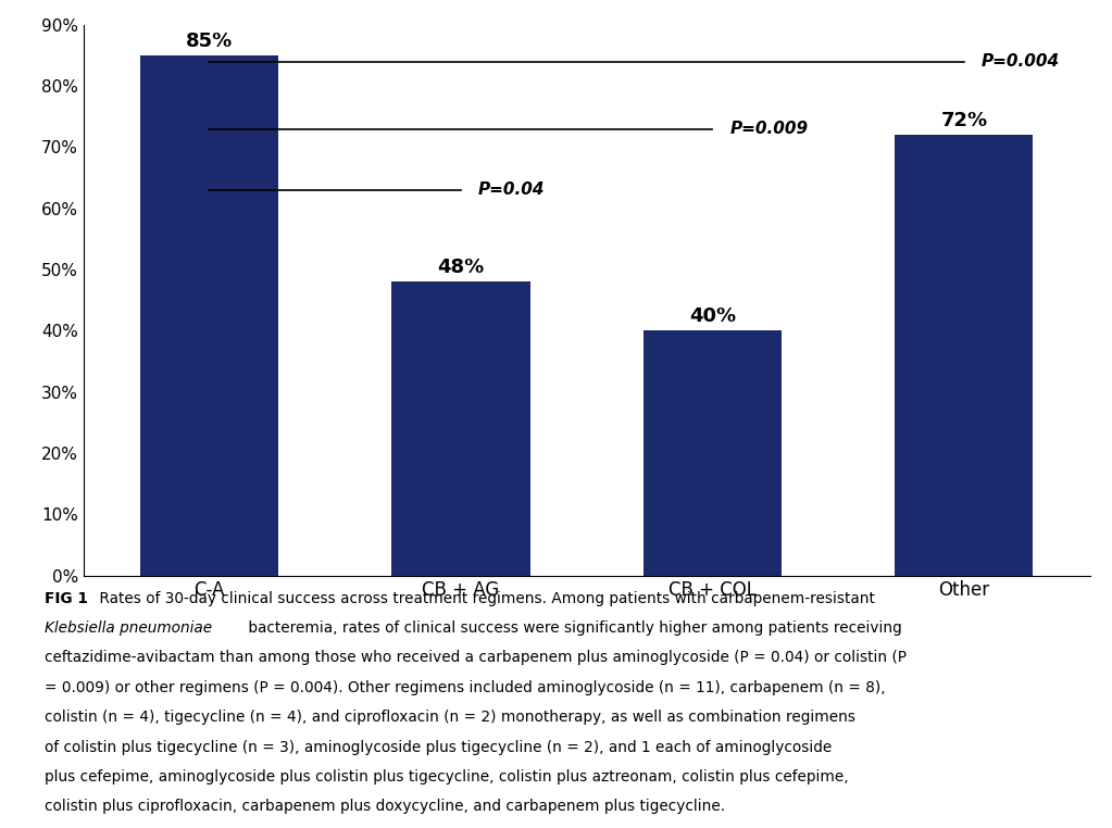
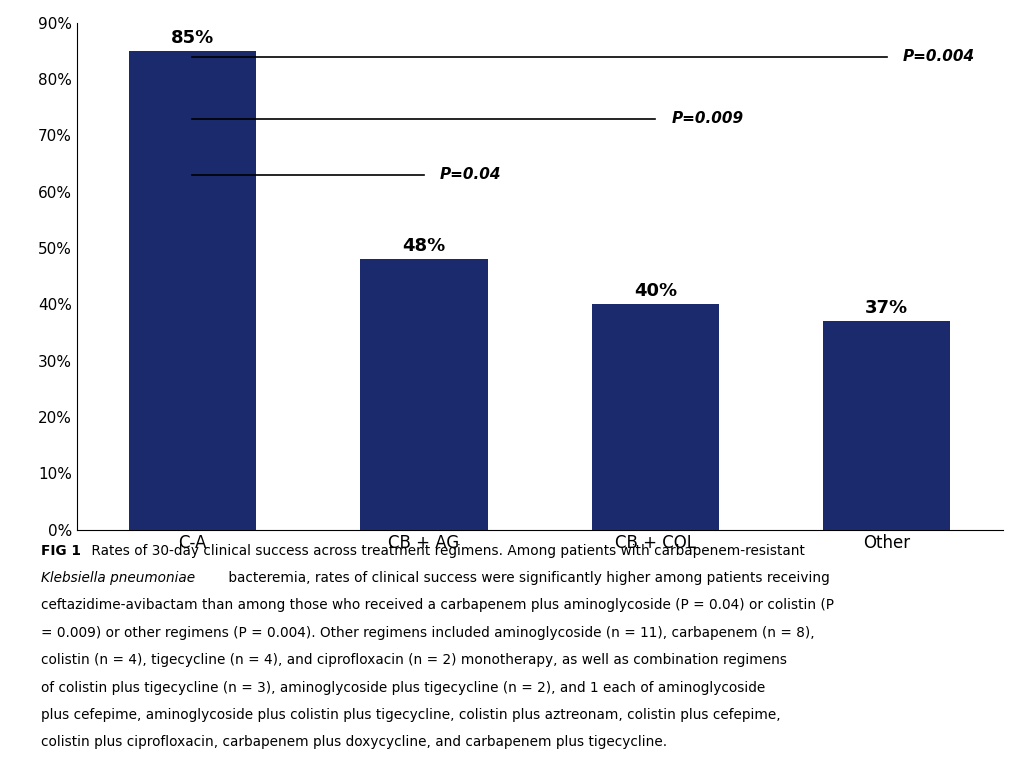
Other: 72% -> 37%
